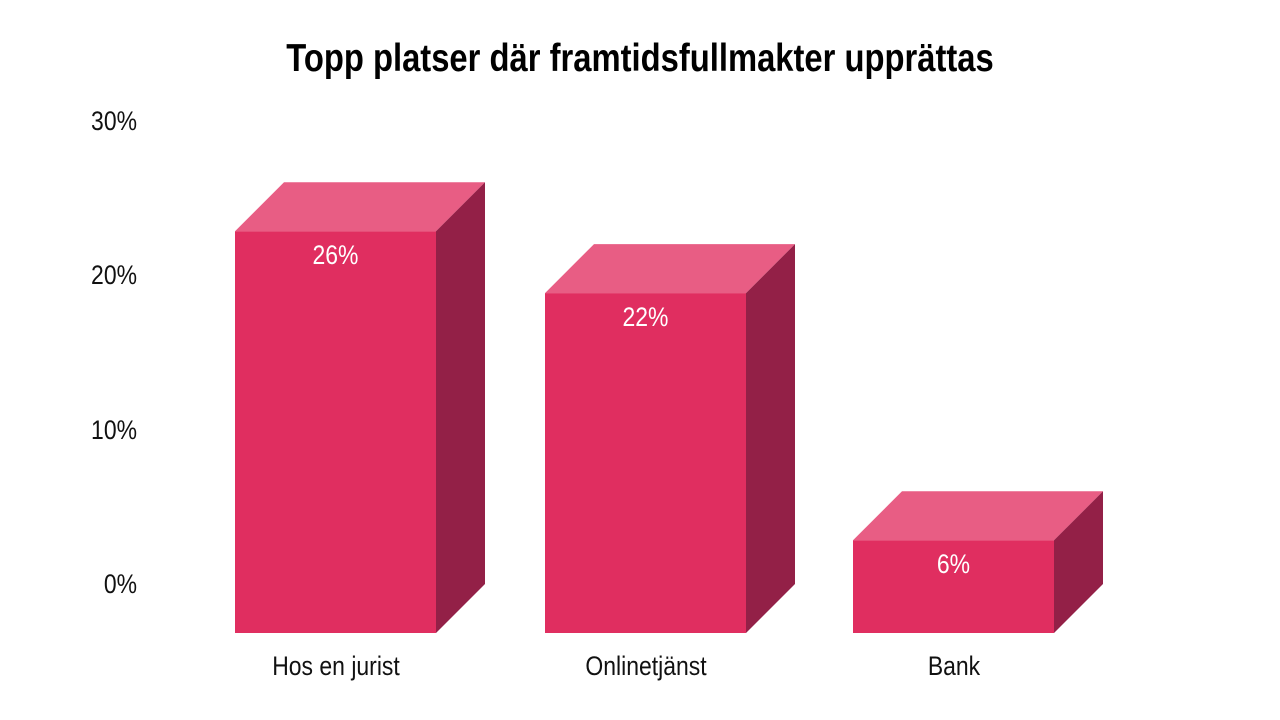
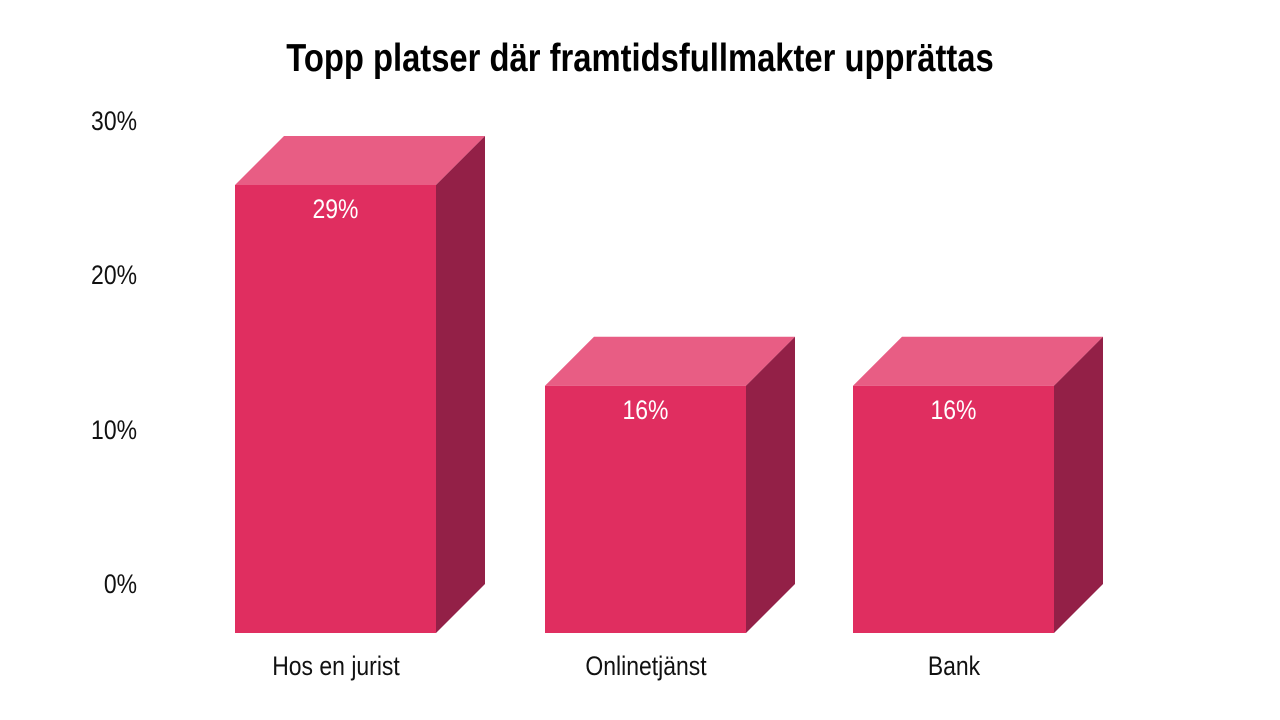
Hos en jurist: 26% -> 29%
Onlinetjänst: 22% -> 16%
Bank: 6% -> 16%
